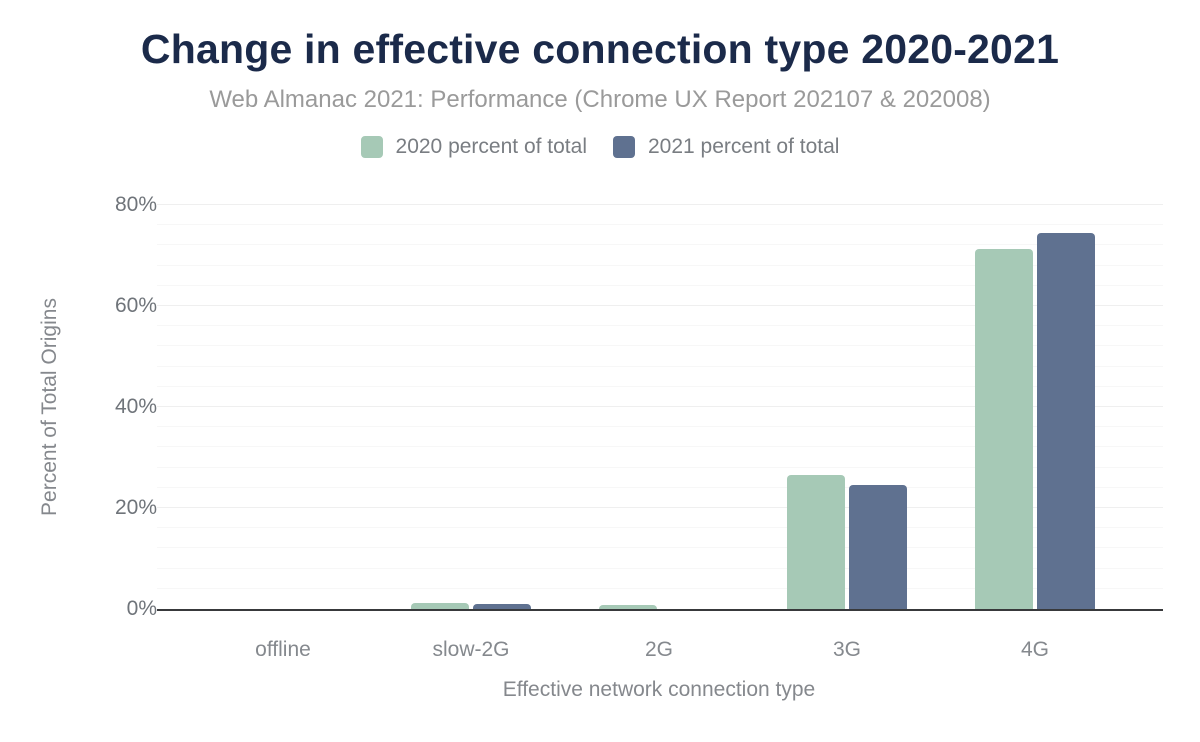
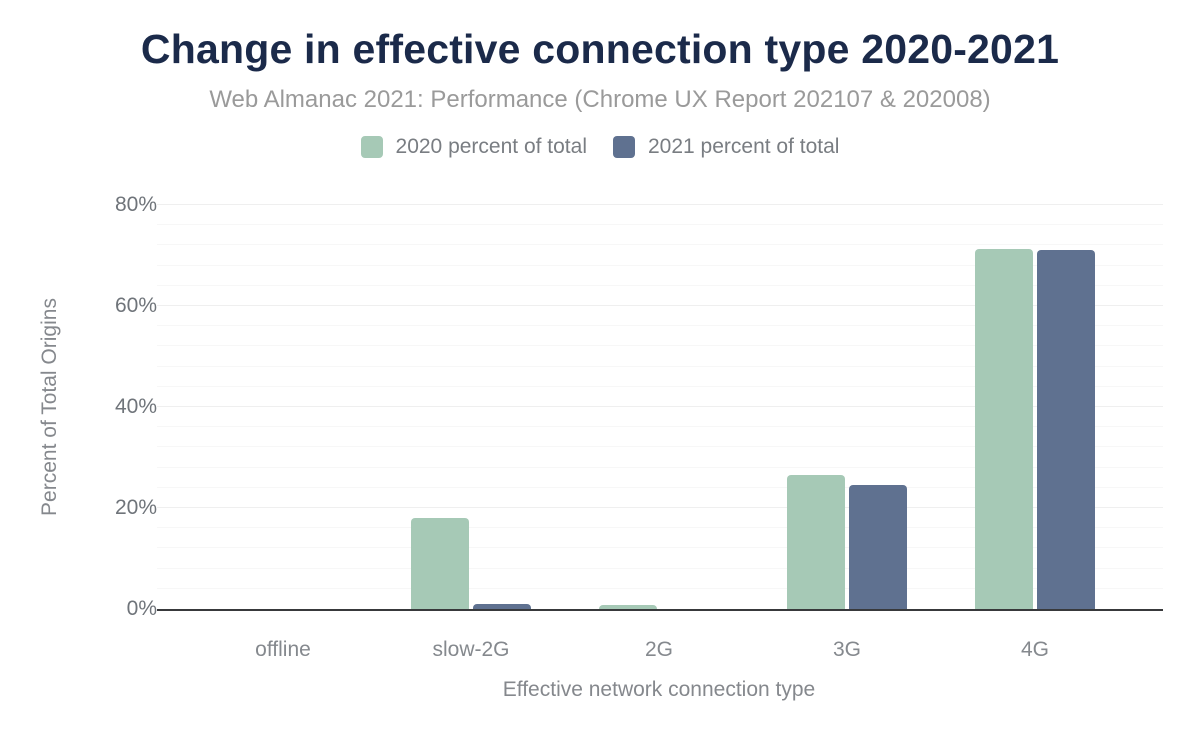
2020 percent of total/slow-2G: 1% -> 18%
2021 percent of total/4G: 74% -> 71%
